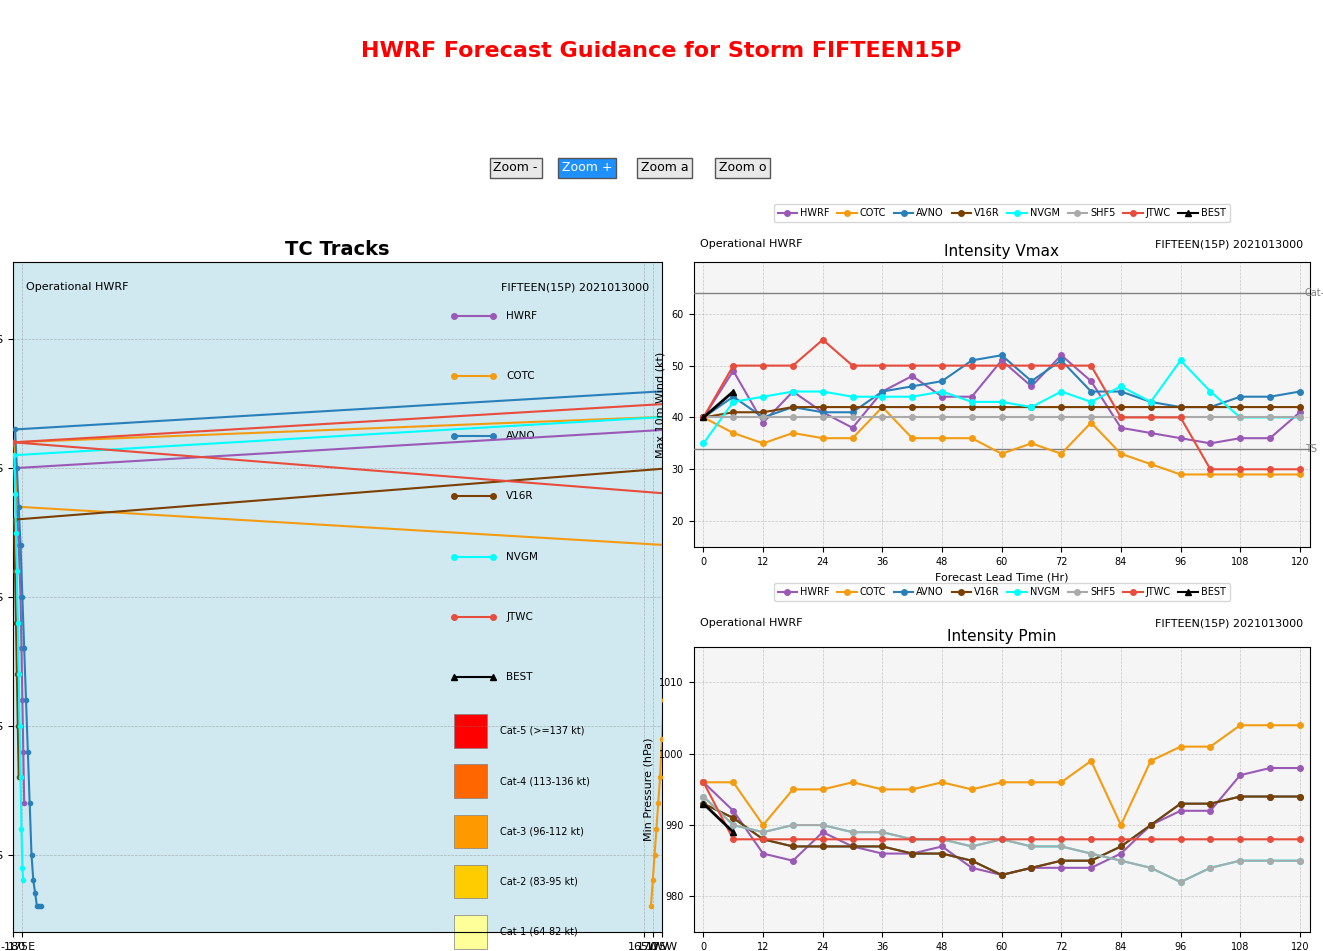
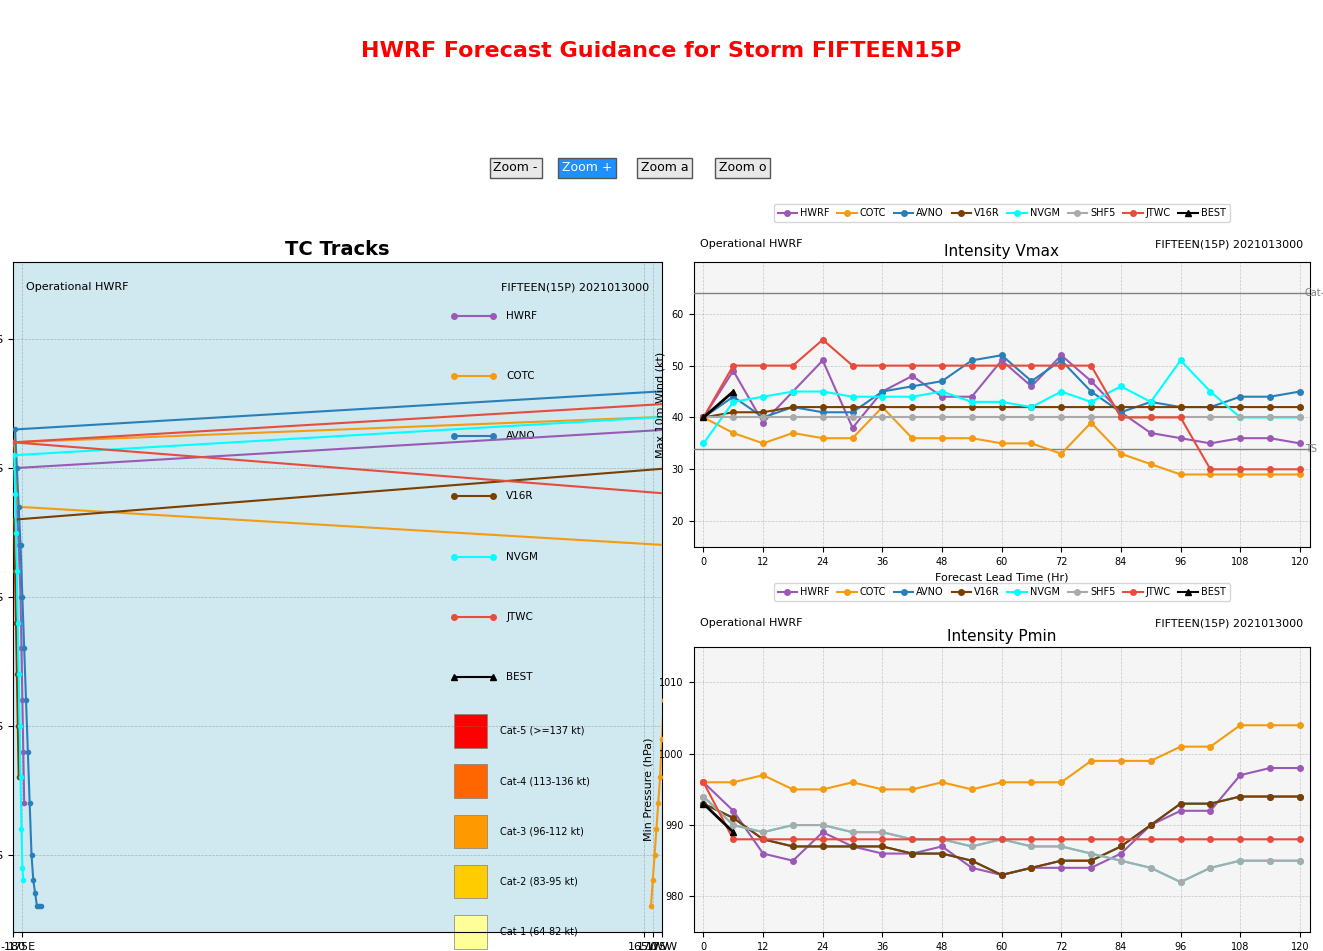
Intensity Vmax/HWRF/24: 41 -> 51
Intensity Vmax/COTC/60: 33 -> 35
Intensity Vmax/HWRF/84: 38 -> 41
Intensity Vmax/AVNO/84: 45 -> 41
Intensity Vmax/HWRF/120: 41 -> 35
Intensity Pmin/COTC/12: 990 -> 997
Intensity Pmin/COTC/84: 990 -> 999
